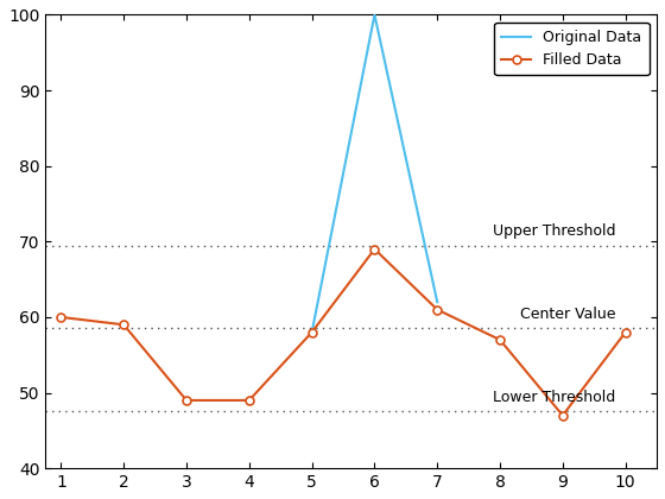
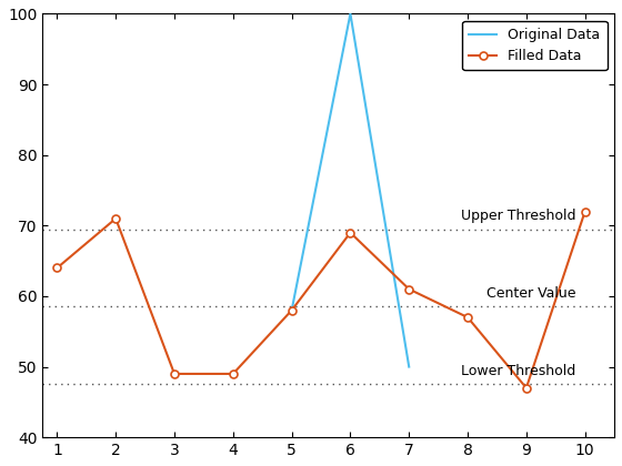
Filled Data/1: 60 -> 64
Filled Data/2: 59 -> 71
Original Data/7: 62 -> 50
Filled Data/10: 58 -> 72
